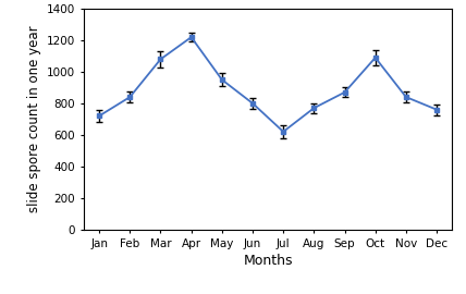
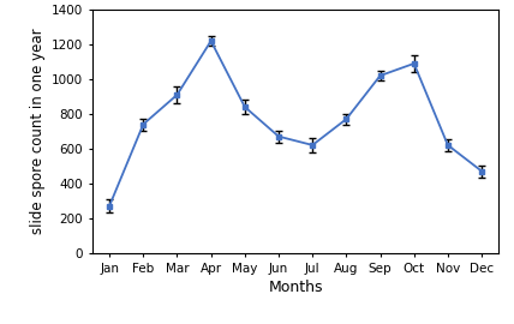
Jan: 720 -> 270
Feb: 840 -> 740
Mar: 1080 -> 910
May: 950 -> 840
Jun: 800 -> 670
Sep: 870 -> 1020
Nov: 840 -> 620
Dec: 760 -> 470
